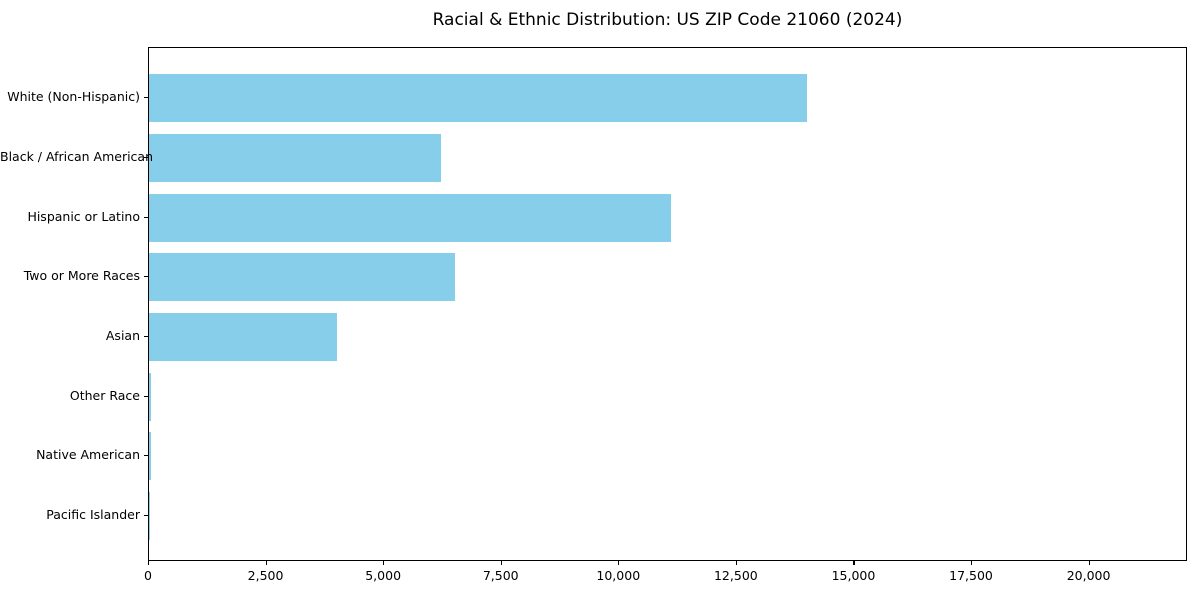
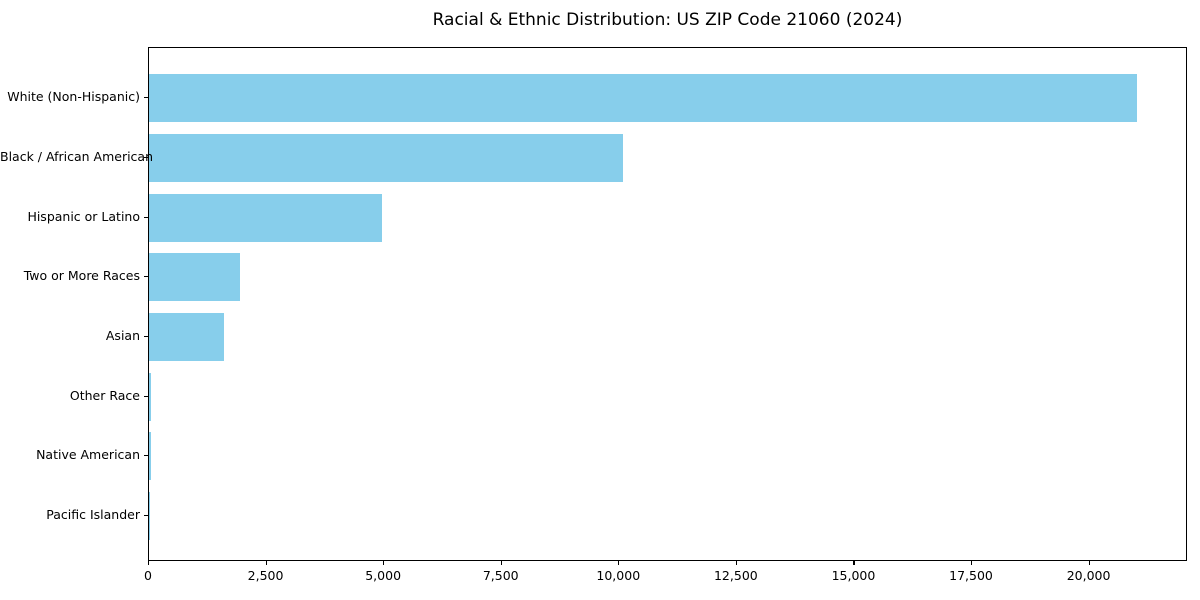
White (Non-Hispanic): 14000 -> 21000
Black / African American: 6200 -> 10100
Hispanic or Latino: 11100 -> 5000
Two or More Races: 6500 -> 1900
Asian: 4000 -> 1600
